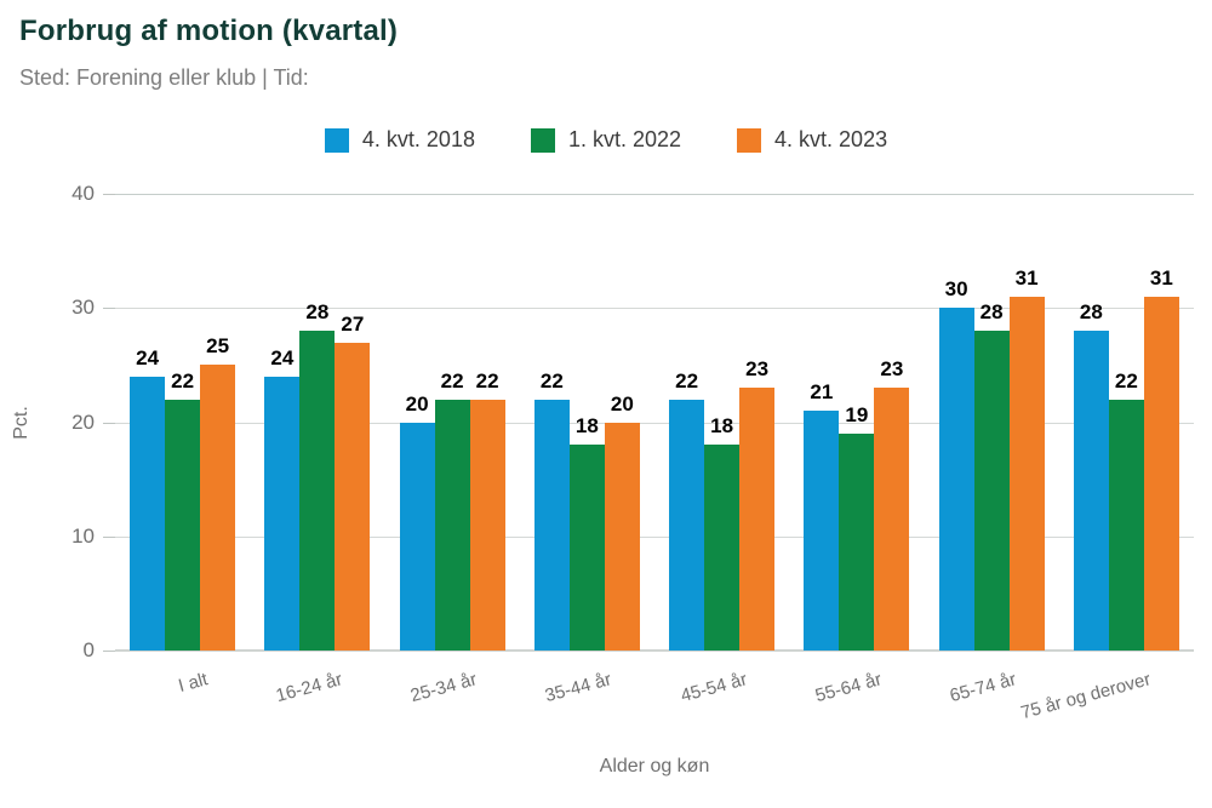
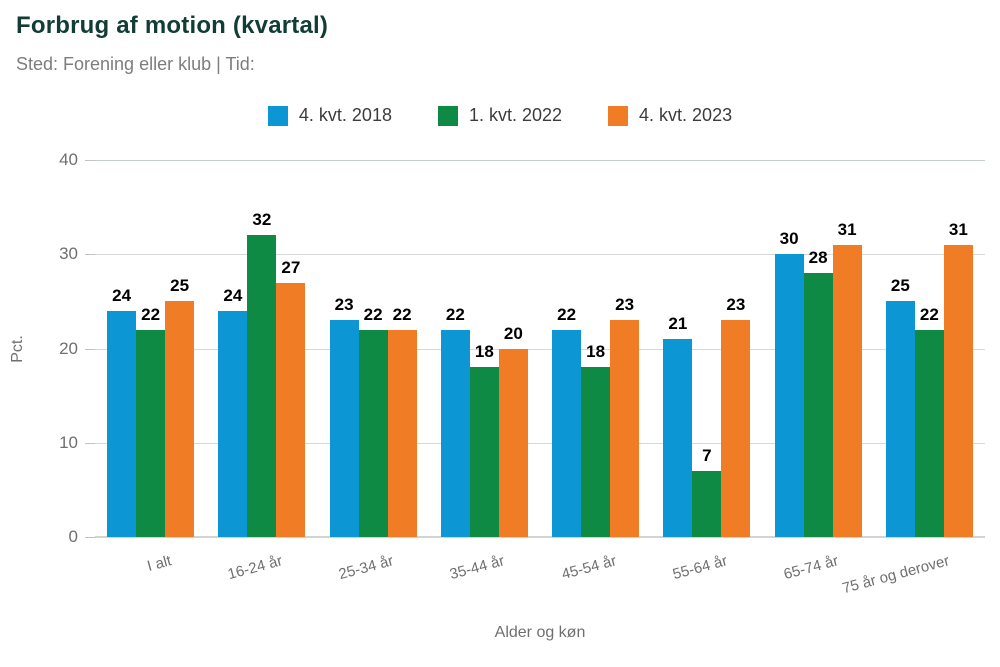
1. kvt. 2022/16-24 år: 28 -> 32
4. kvt. 2018/25-34 år: 20 -> 23
1. kvt. 2022/55-64 år: 19 -> 7
4. kvt. 2018/75 år og derover: 28 -> 25
